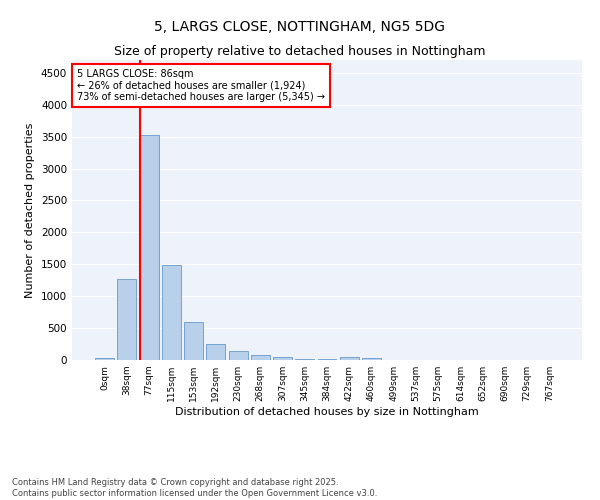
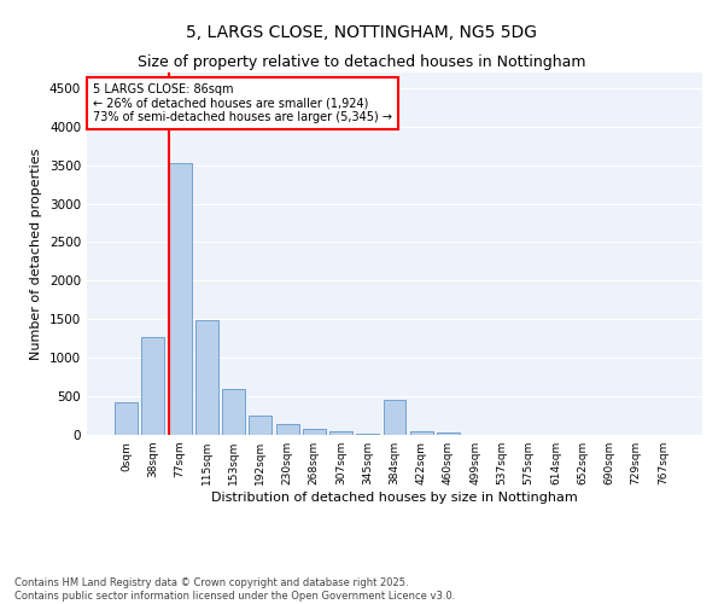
0sqm: 30 -> 420
384sqm: 10 -> 460
